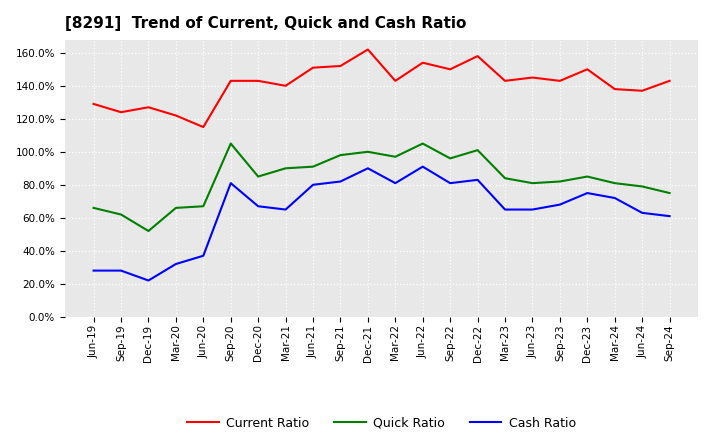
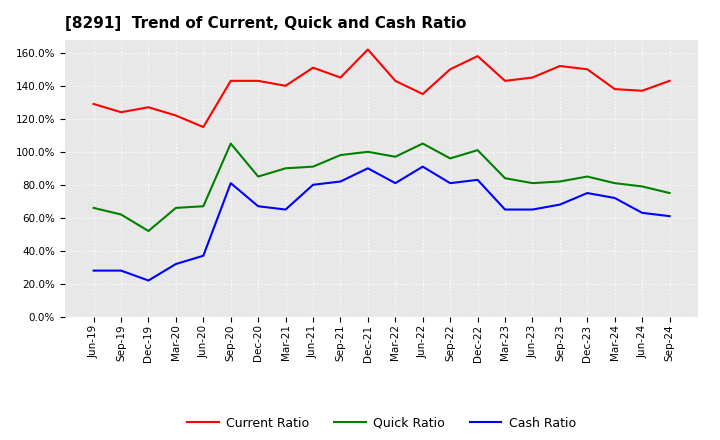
Current Ratio/Sep-21: 152% -> 145%
Current Ratio/Jun-22: 154% -> 135%
Current Ratio/Sep-23: 143% -> 152%
